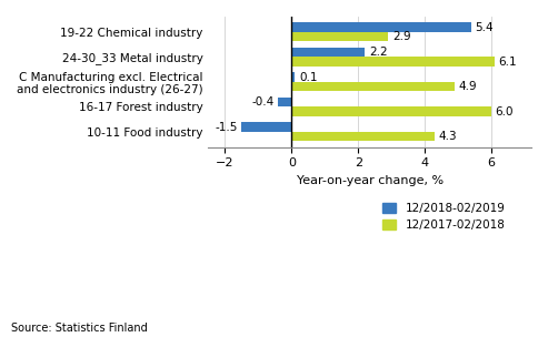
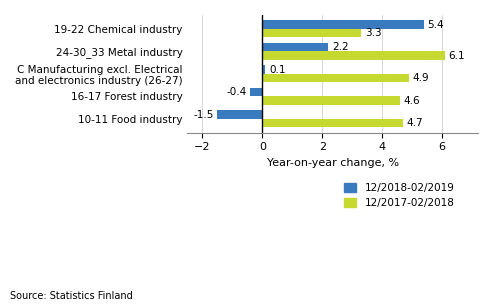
12/2017-02/2018/19-22 Chemical industry: 2.9 -> 3.3
12/2017-02/2018/16-17 Forest industry: 6.0 -> 4.6
12/2017-02/2018/10-11 Food industry: 4.3 -> 4.7
